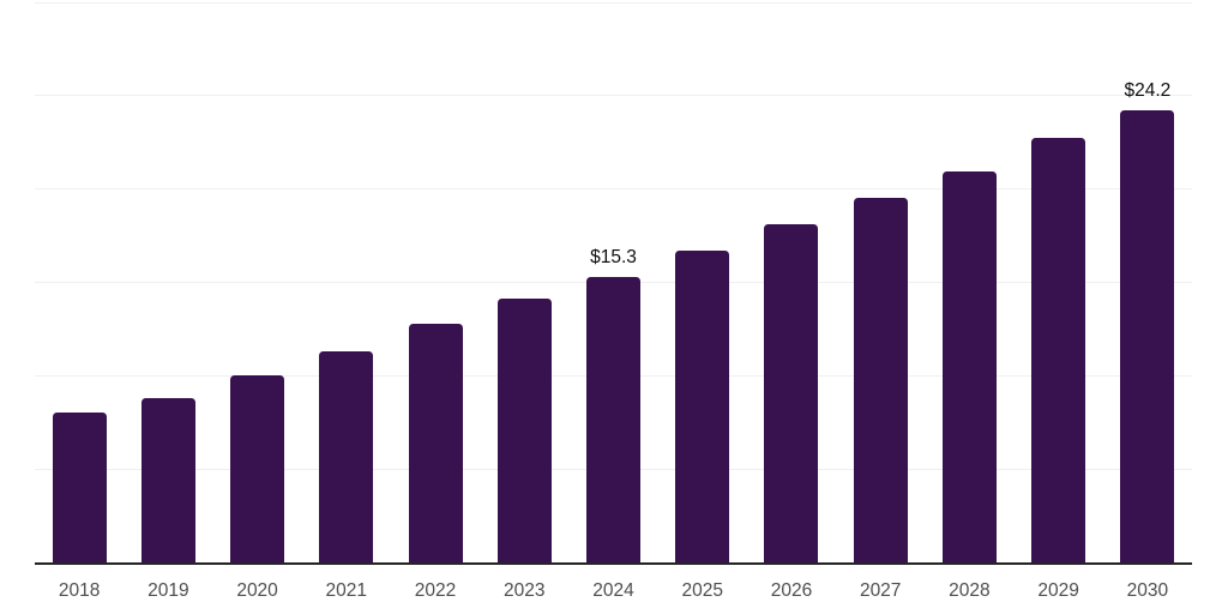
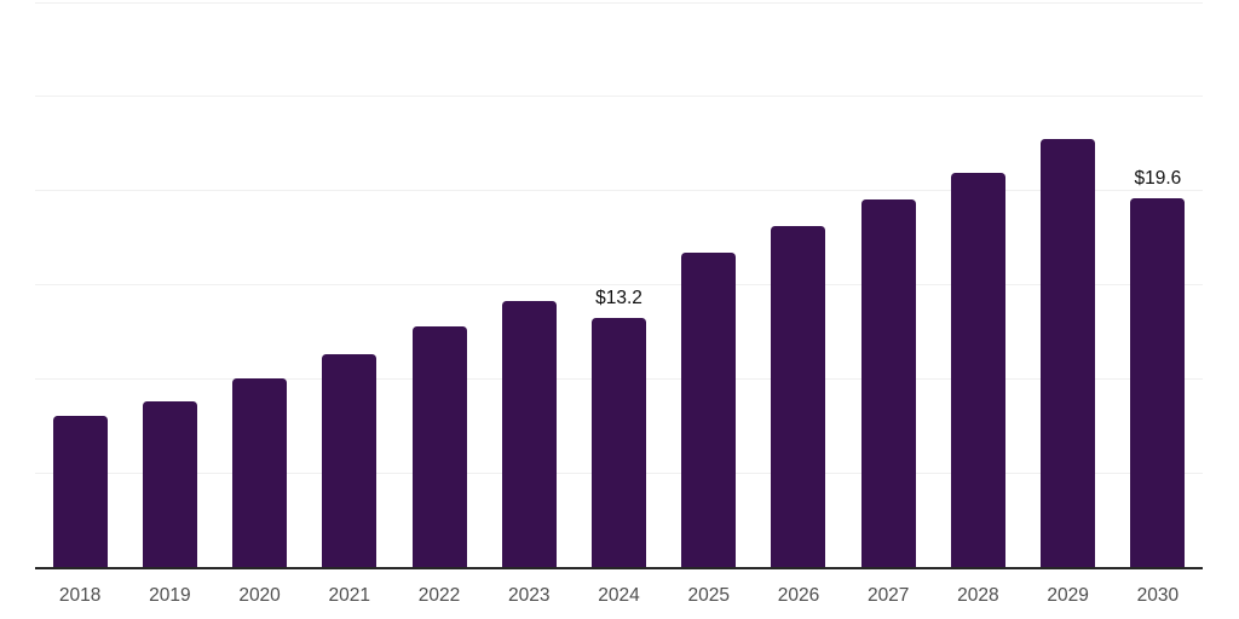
2024: $15.3 -> $13.2
2030: $24.2 -> $19.6
